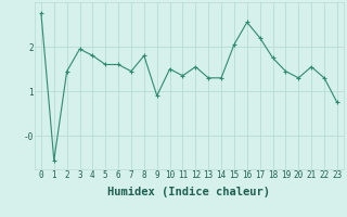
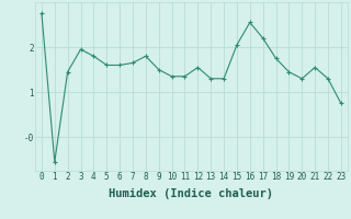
7: 1.45 -> 1.65
9: 0.90 -> 1.50
10: 1.50 -> 1.35
